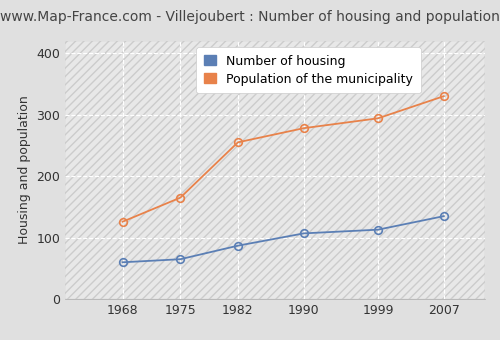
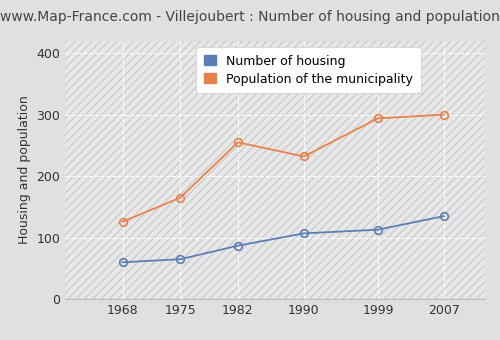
Population of the municipality/1990: 278 -> 232
Population of the municipality/2007: 330 -> 300
